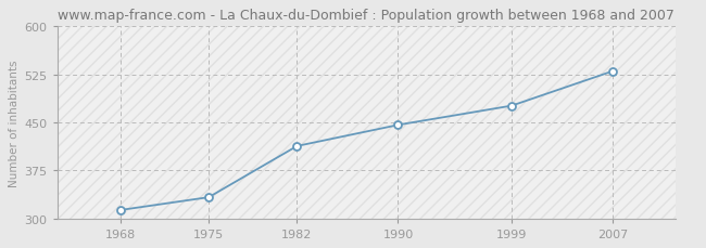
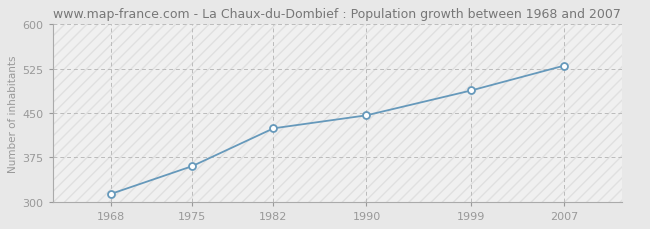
1975: 333 -> 360
1982: 413 -> 424
1999: 476 -> 488
